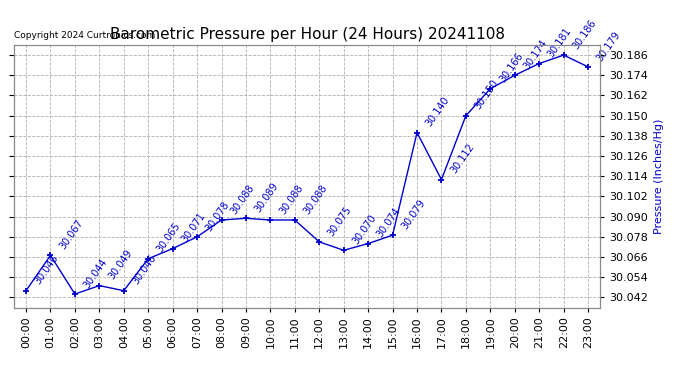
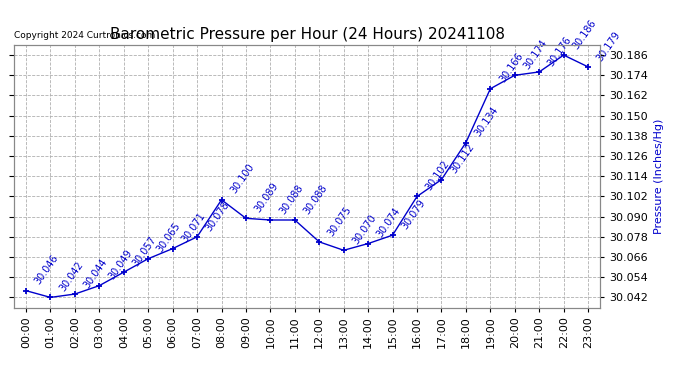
01:00: 30.067 -> 30.042
04:00: 30.046 -> 30.057
08:00: 30.088 -> 30.100
16:00: 30.140 -> 30.102
18:00: 30.150 -> 30.134
21:00: 30.181 -> 30.176
